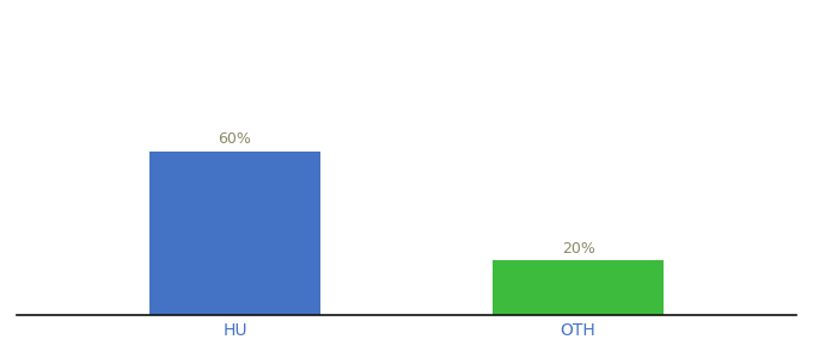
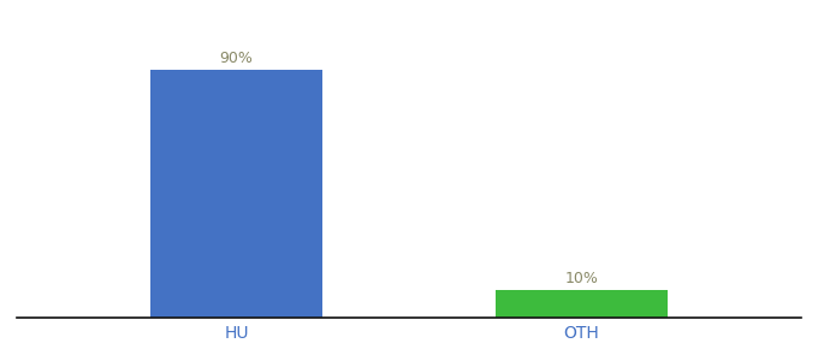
HU: 60% -> 90%
OTH: 20% -> 10%
